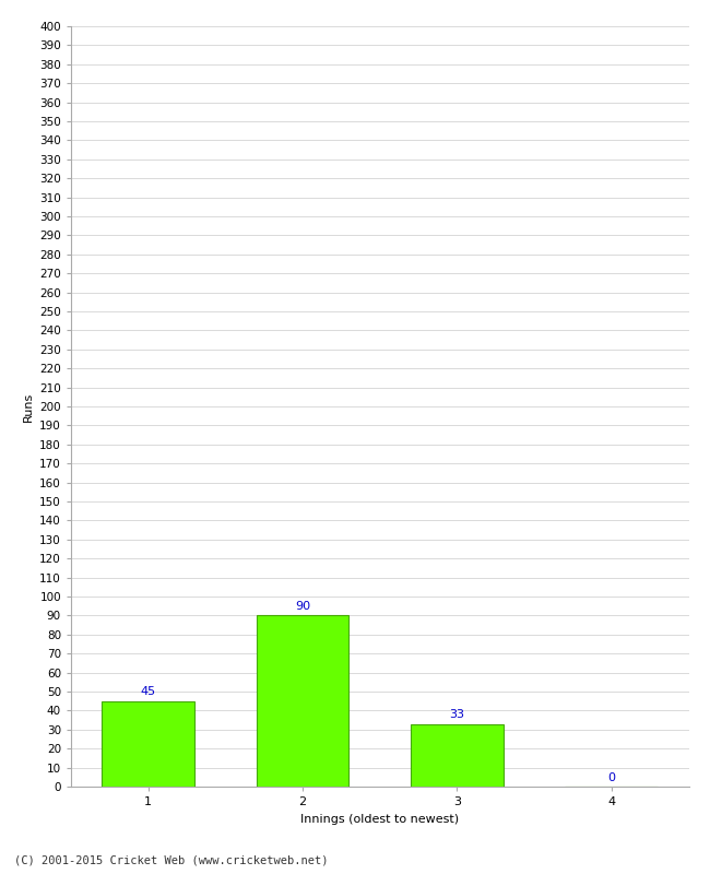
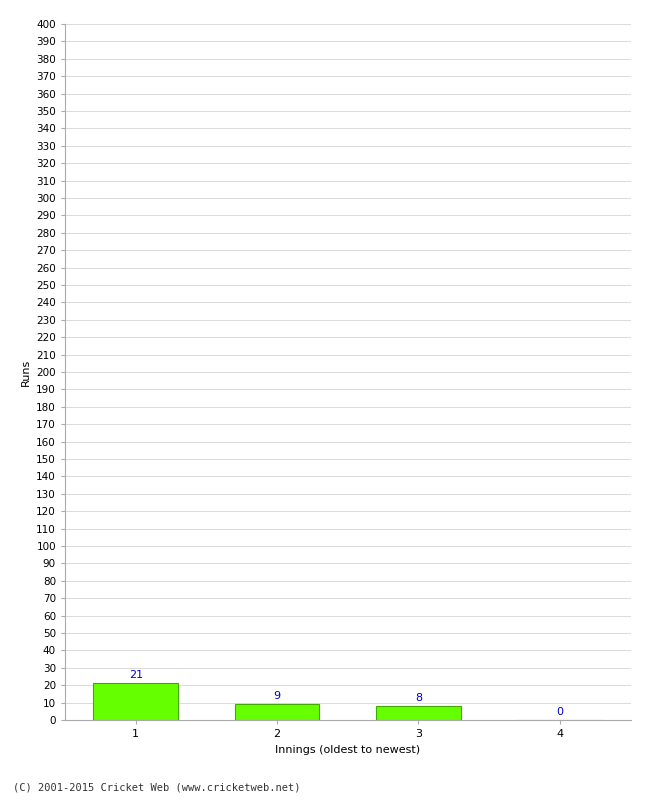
1: 45 -> 21
2: 90 -> 9
3: 33 -> 8
